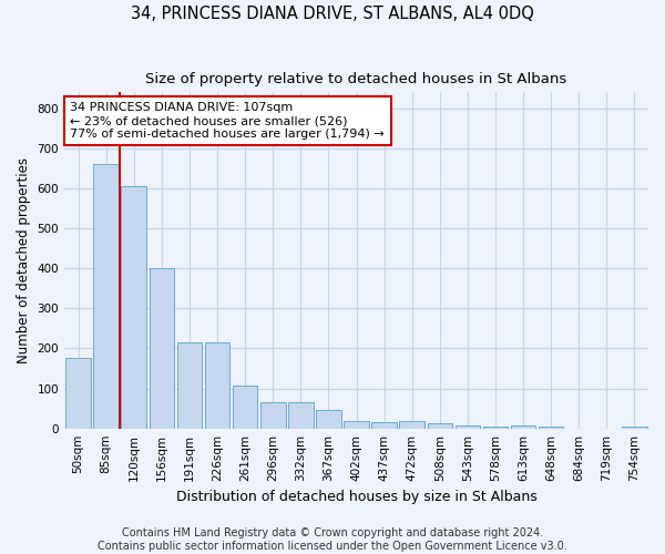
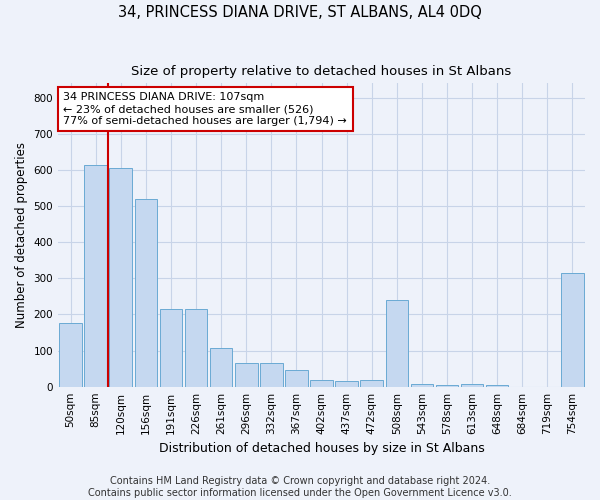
85sqm: 660 -> 615
156sqm: 400 -> 520
508sqm: 13 -> 240
754sqm: 5 -> 315
